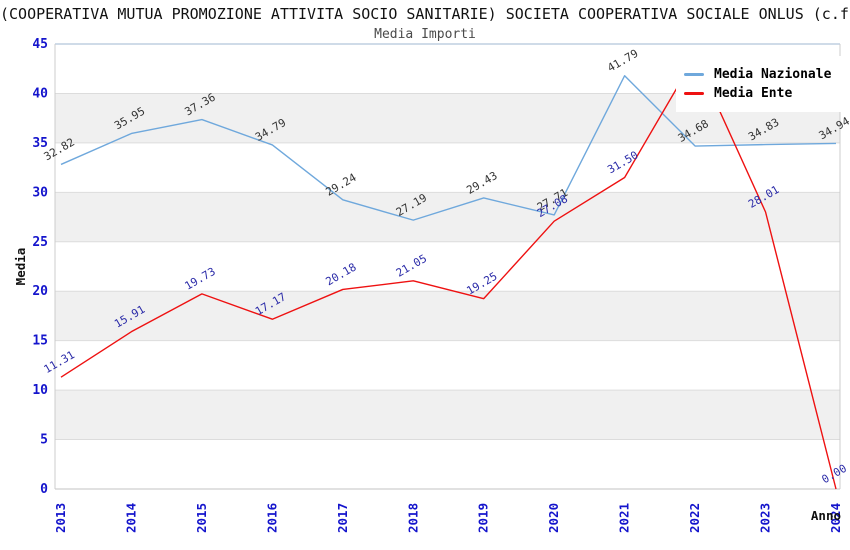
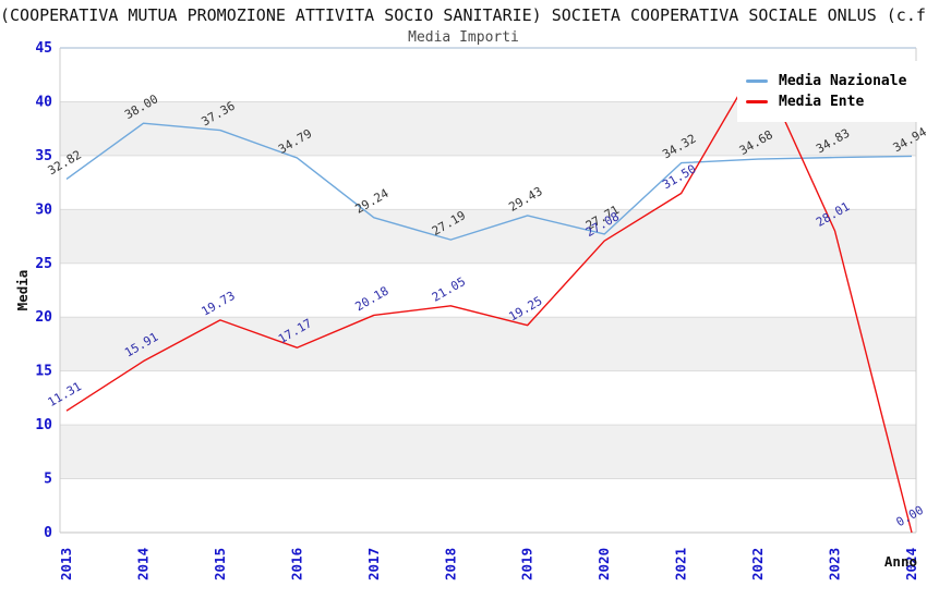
Media Nazionale/2014: 35.95 -> 38.00
Media Nazionale/2021: 41.79 -> 34.32
